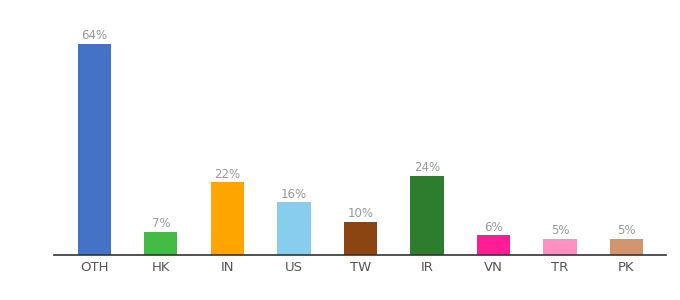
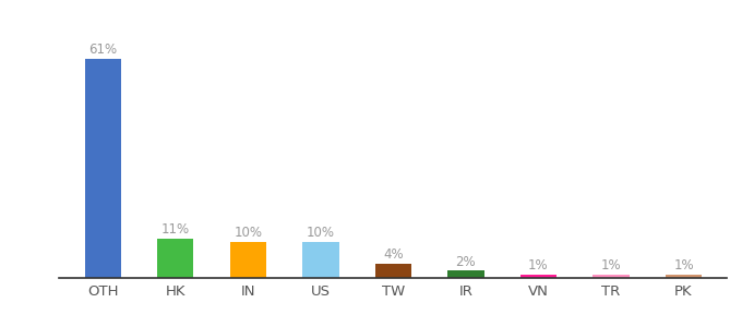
OTH: 64% -> 61%
HK: 7% -> 11%
IN: 22% -> 10%
US: 16% -> 10%
TW: 10% -> 4%
IR: 24% -> 2%
VN: 6% -> 1%
TR: 5% -> 1%
PK: 5% -> 1%
